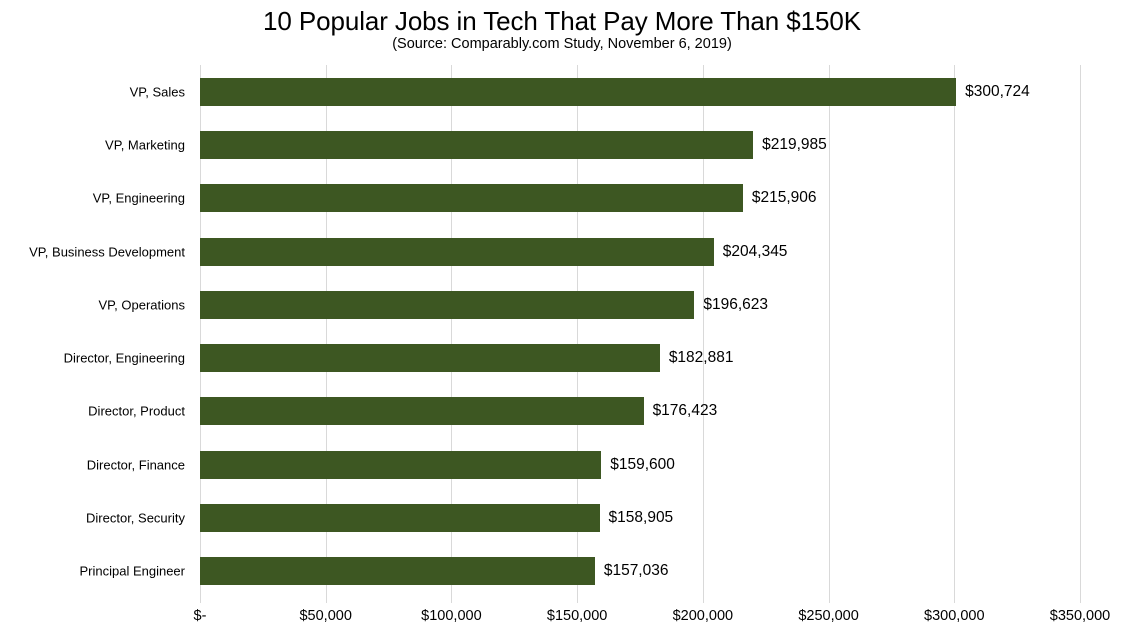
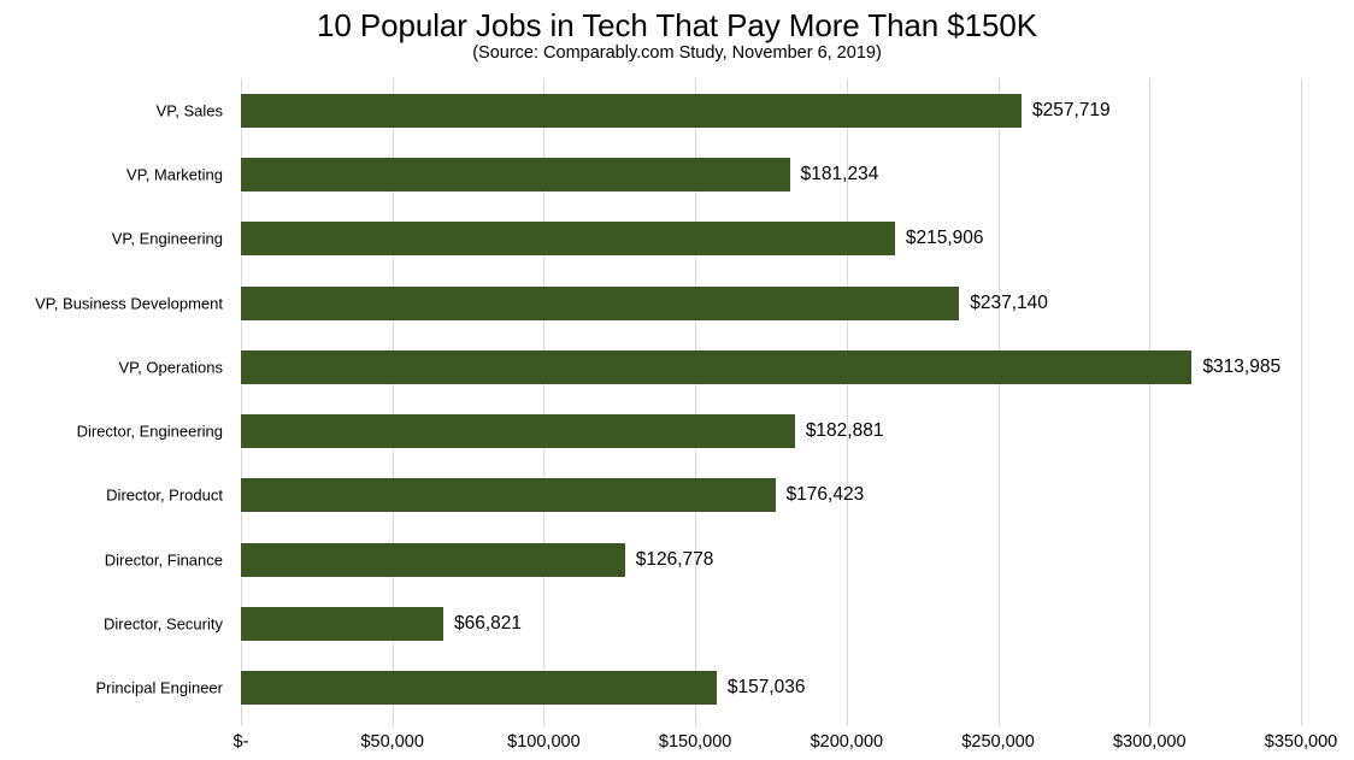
VP, Sales: $300,724 -> $257,719
VP, Marketing: $219,985 -> $181,234
VP, Business Development: $204,345 -> $237,140
VP, Operations: $196,623 -> $313,985
Director, Finance: $159,600 -> $126,778
Director, Security: $158,905 -> $66,821
